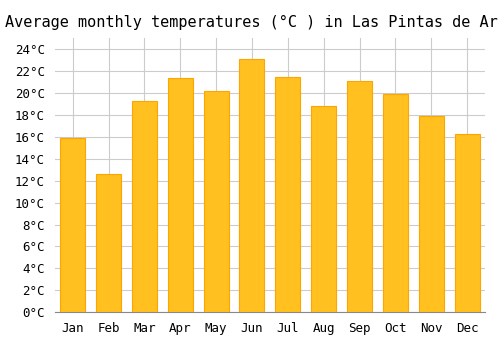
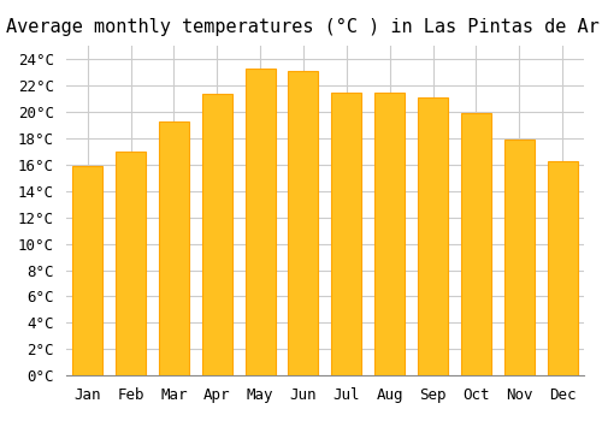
Feb: 12.6°C -> 17.0°C
May: 20.2°C -> 23.3°C
Aug: 18.8°C -> 21.5°C
